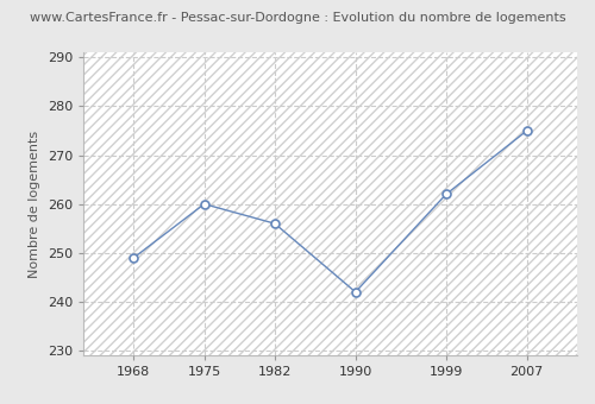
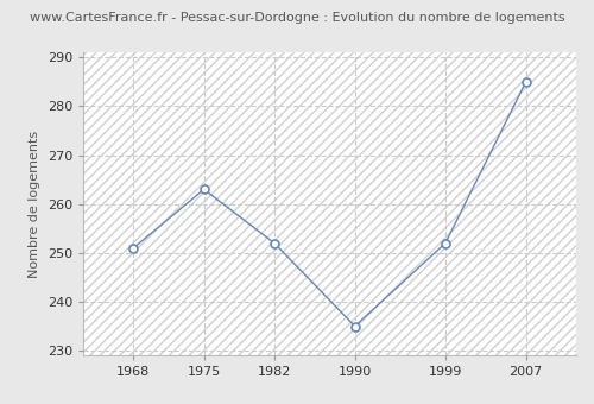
1968: 249 -> 251
1975: 260 -> 263
1982: 256 -> 252
1990: 242 -> 235
1999: 262 -> 252
2007: 275 -> 285
